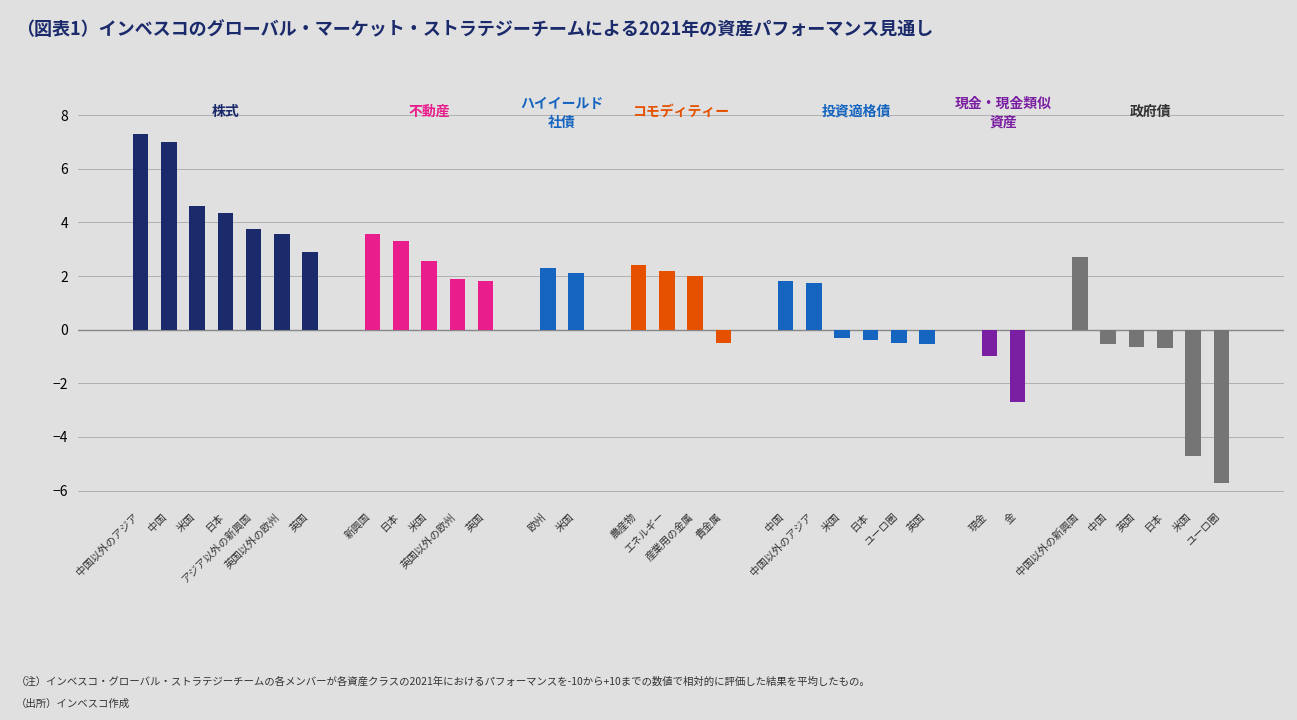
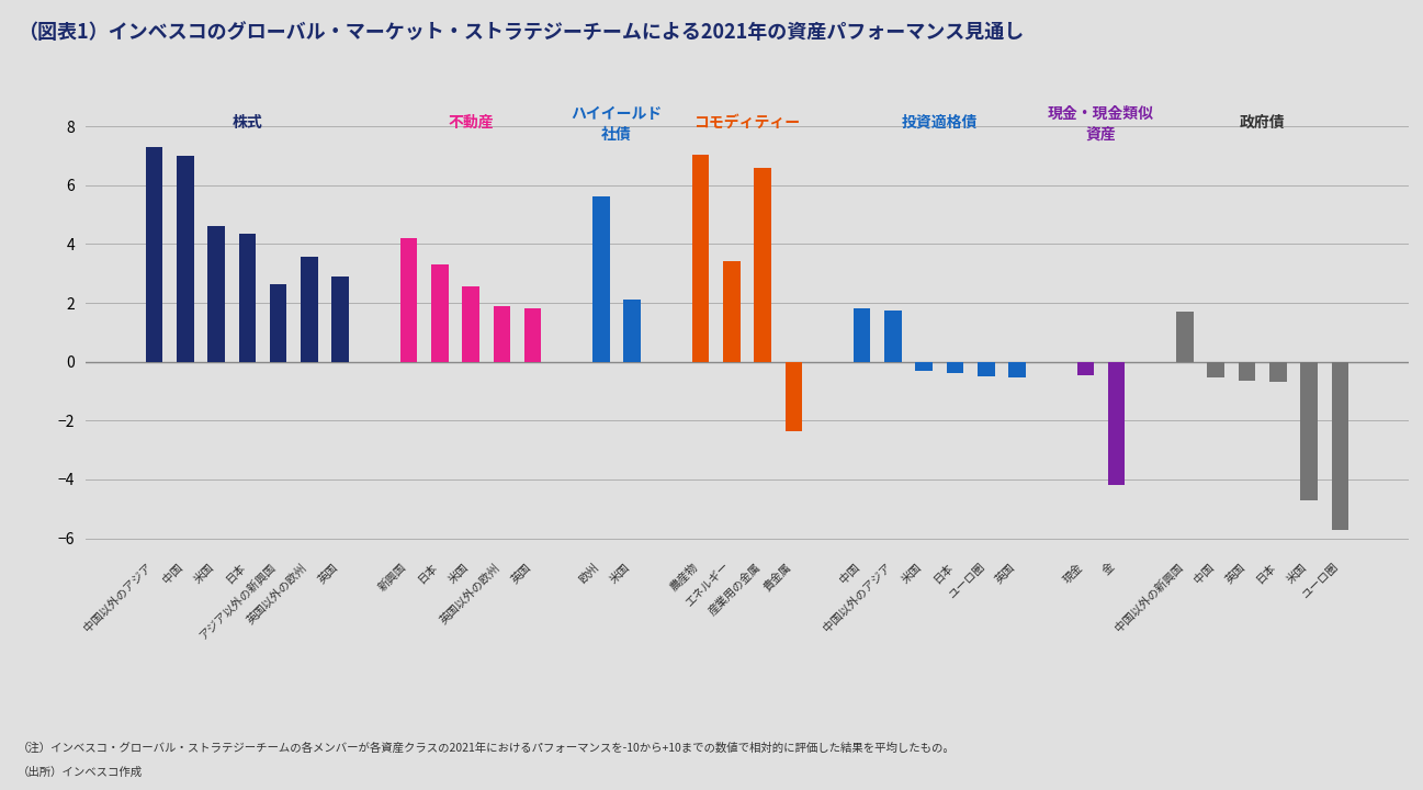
アジア以外の新興国: 3.75 -> 2.65
新興国: 3.55 -> 4.20
欧州: 2.30 -> 5.60
農産物: 2.40 -> 7.05
エネルギー: 2.20 -> 3.40
産業用の金属: 2.00 -> 6.60
貴金属: -0.50 -> -2.35
現金: -1.00 -> -0.45
金: -2.70 -> -4.20
中国以外の新興国: 2.70 -> 1.70
